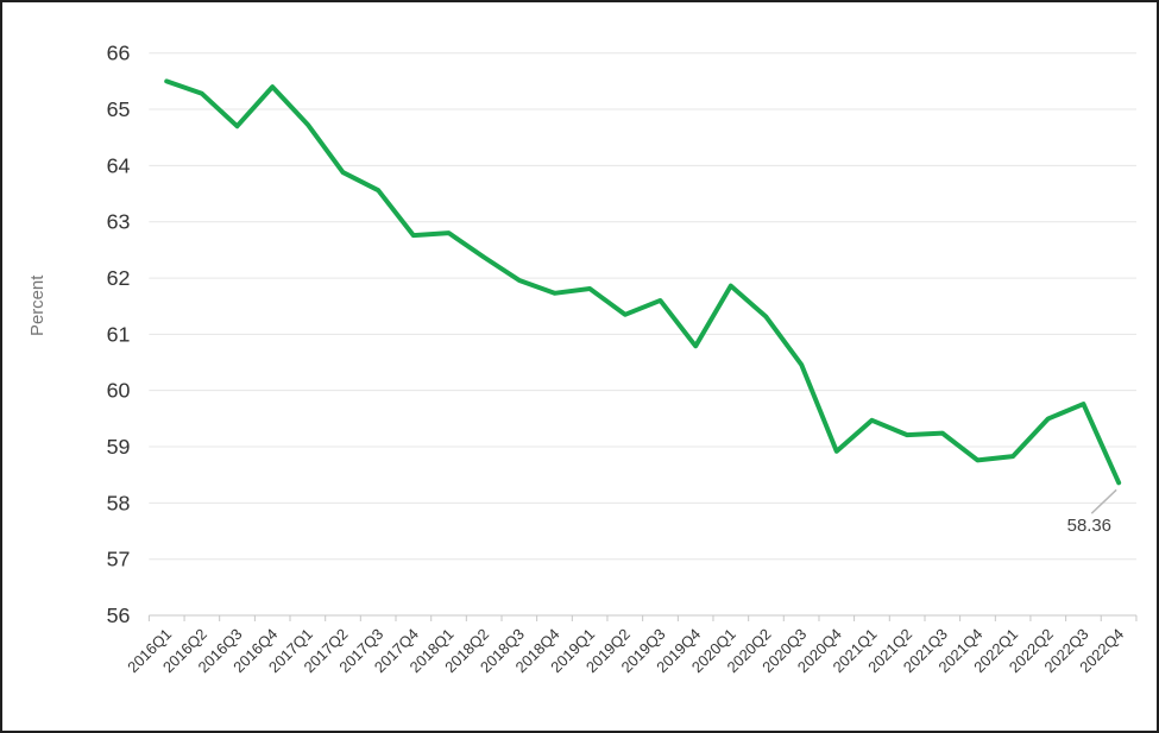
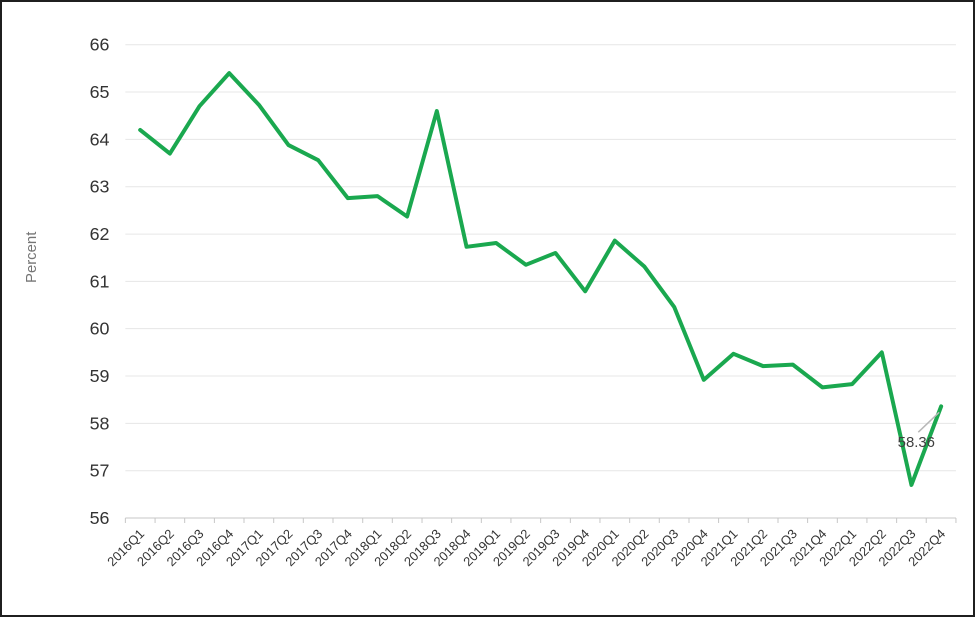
2016Q1: 65.5 -> 64.2
2016Q2: 65.3 -> 63.7
2018Q3: 62.0 -> 64.6
2022Q3: 59.8 -> 56.7
